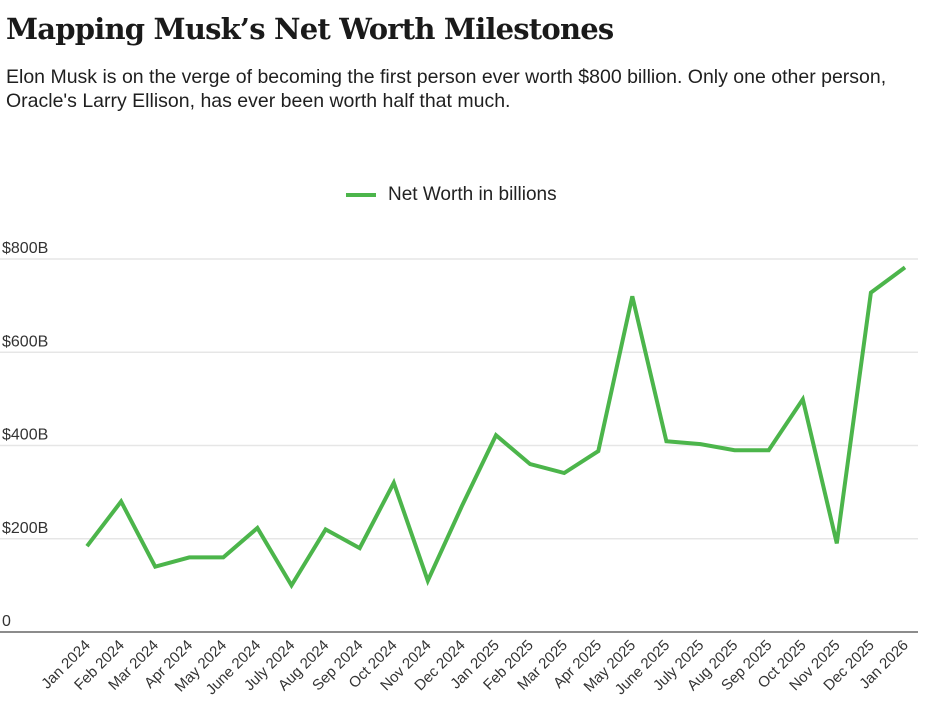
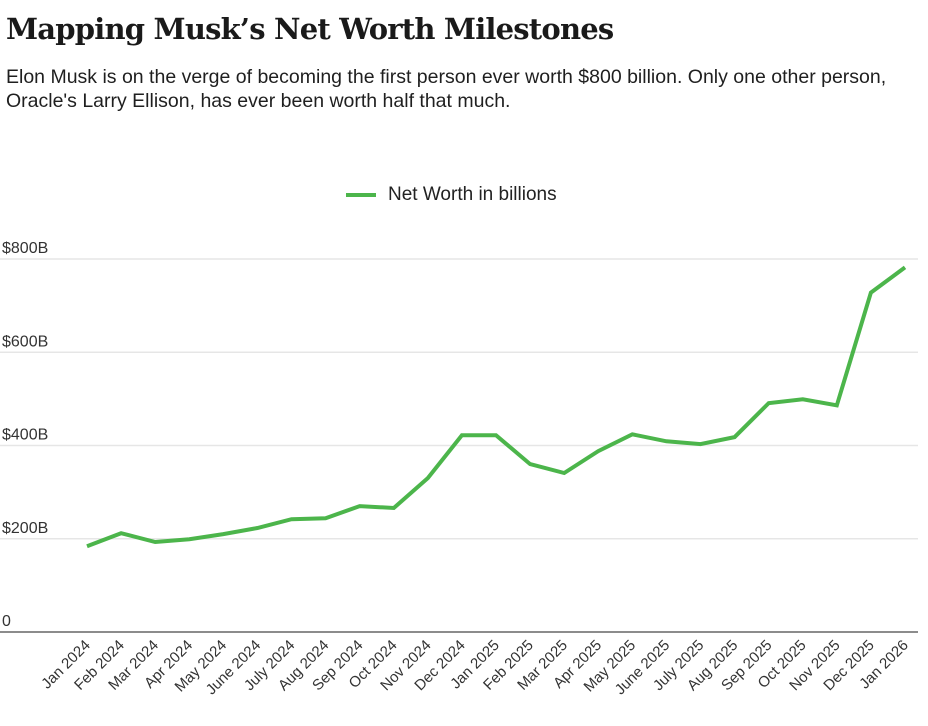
Feb 2024: $280B -> $210B
Mar 2024: $140B -> $190B
Apr 2024: $160B -> $200B
May 2024: $160B -> $210B
July 2024: $100B -> $240B
Aug 2024: $220B -> $240B
Sep 2024: $180B -> $270B
Oct 2024: $320B -> $270B
Nov 2024: $110B -> $330B
Dec 2024: $270B -> $420B
May 2025: $720B -> $420B
Aug 2025: $390B -> $420B
Sep 2025: $390B -> $490B
Nov 2025: $190B -> $490B
